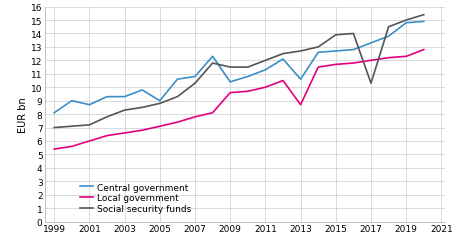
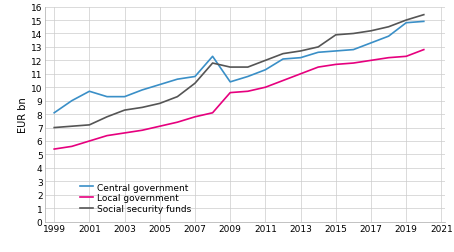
Central government/2001: 8.7 -> 9.7
Central government/2005: 9.0 -> 10.2
Central government/2013: 10.6 -> 12.2
Local government/2013: 8.7 -> 11.0
Social security funds/2017: 10.3 -> 14.2
